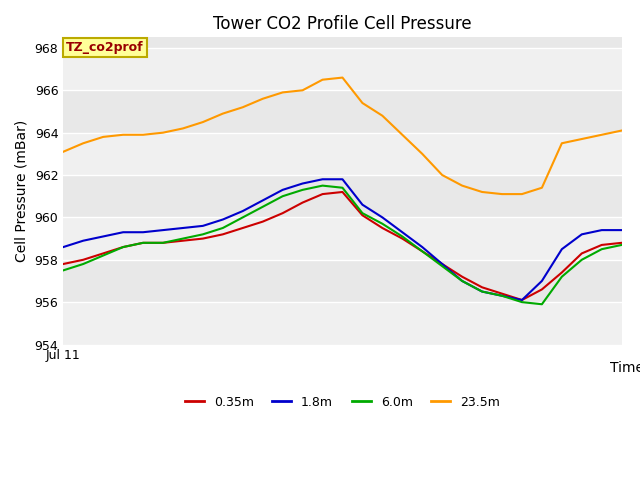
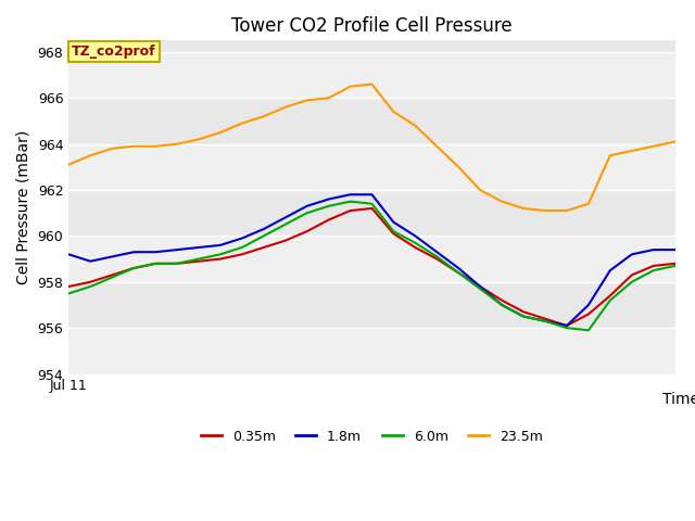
1.8m/Jul 11: 958.6 -> 959.2
